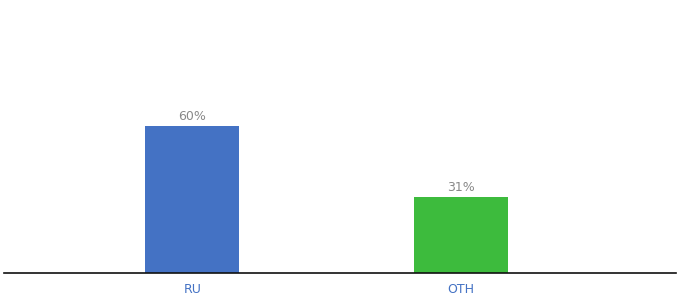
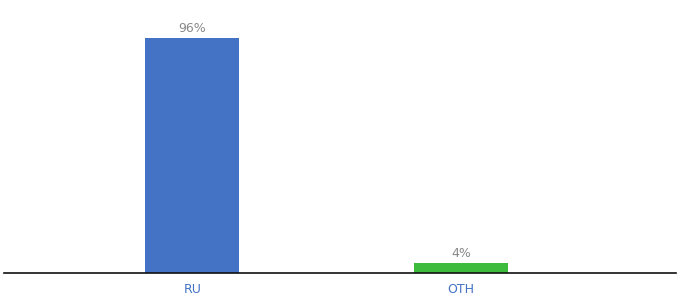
RU: 60% -> 96%
OTH: 31% -> 4%
